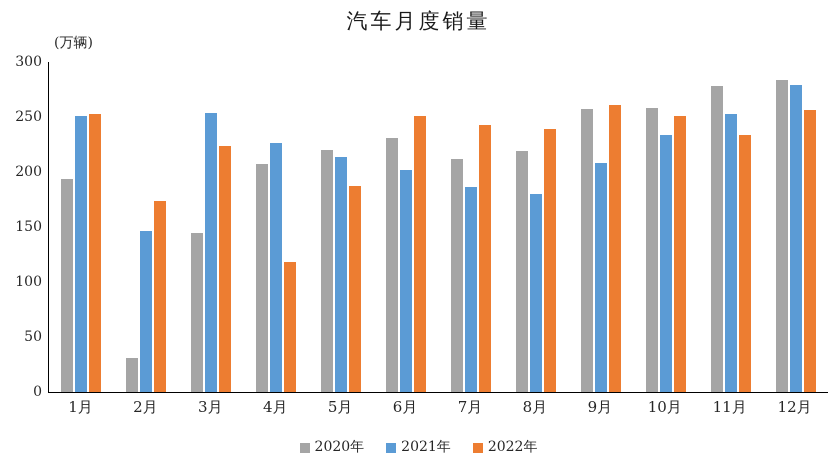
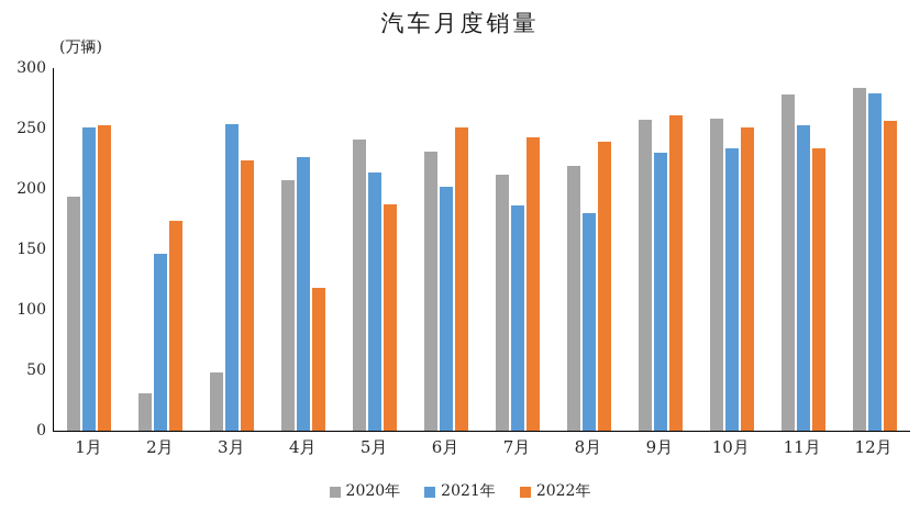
2020年/3月: 145 -> 48
2020年/5月: 220 -> 241
2021年/9月: 208 -> 230
